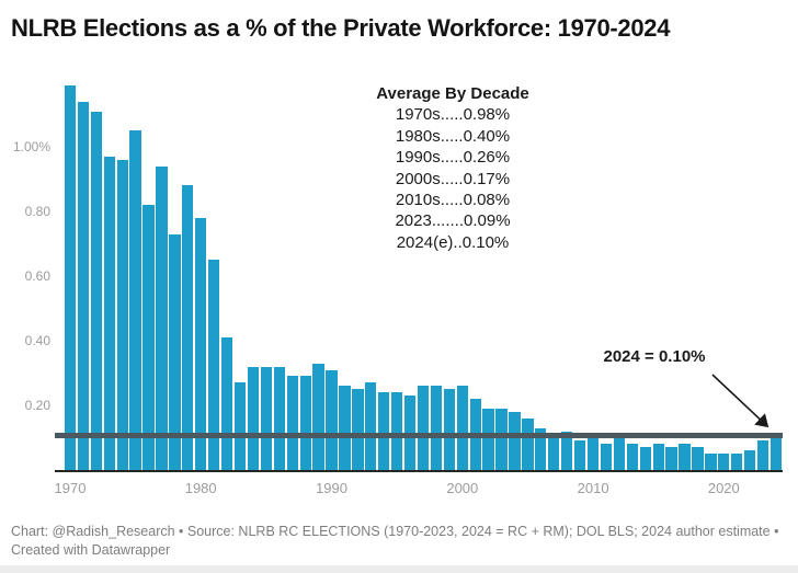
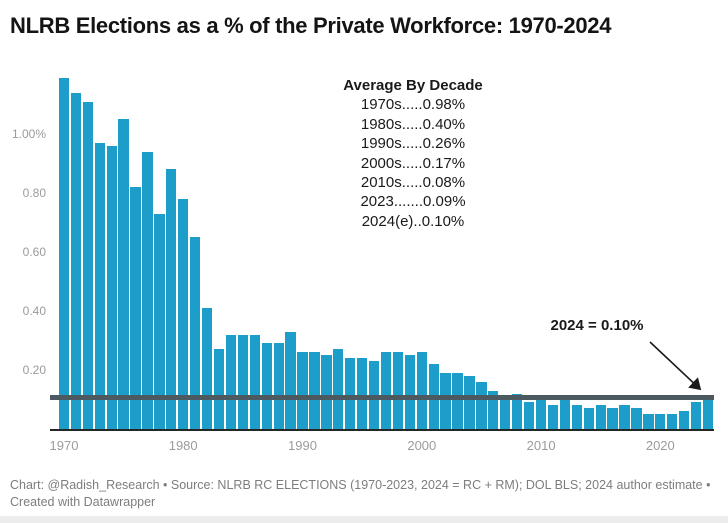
1990: 0.31% -> 0.26%
